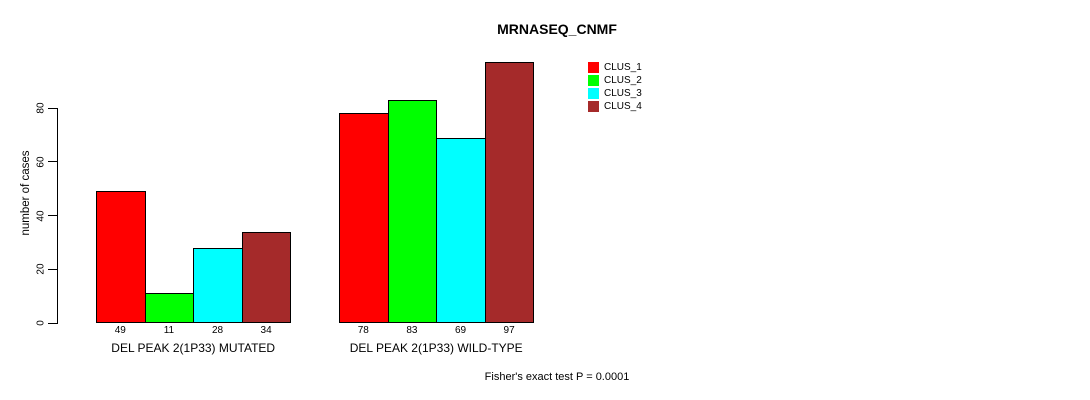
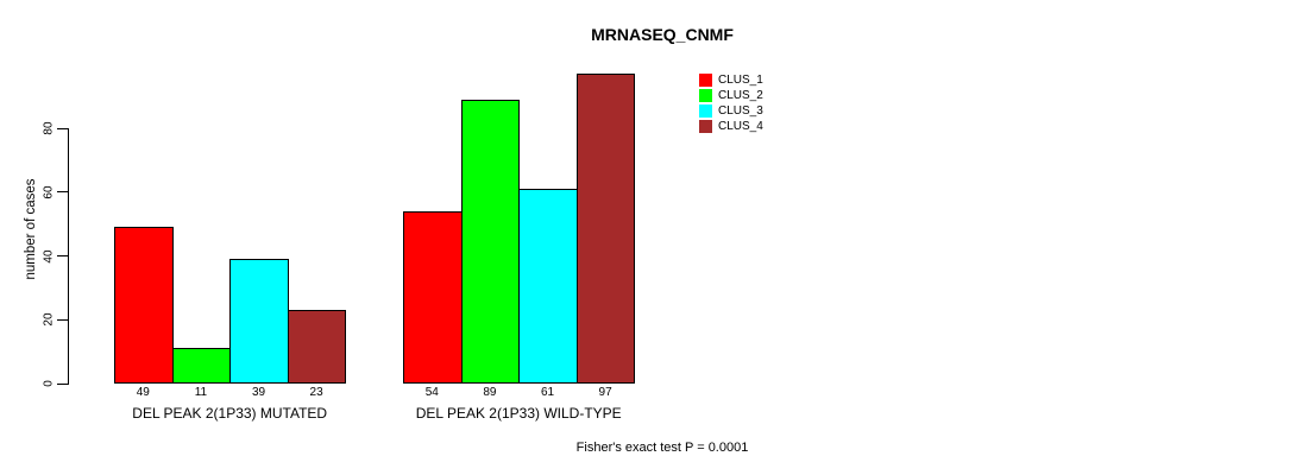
CLUS_3/DEL PEAK 2(1P33) MUTATED: 28 -> 39
CLUS_4/DEL PEAK 2(1P33) MUTATED: 34 -> 23
CLUS_1/DEL PEAK 2(1P33) WILD-TYPE: 78 -> 54
CLUS_2/DEL PEAK 2(1P33) WILD-TYPE: 83 -> 89
CLUS_3/DEL PEAK 2(1P33) WILD-TYPE: 69 -> 61
